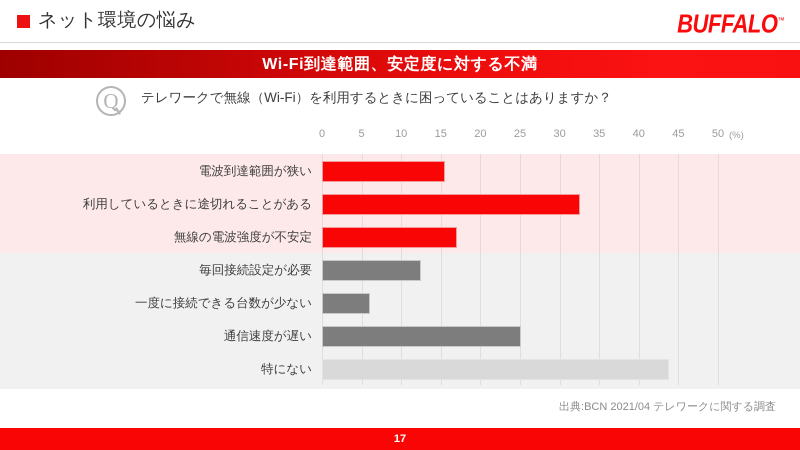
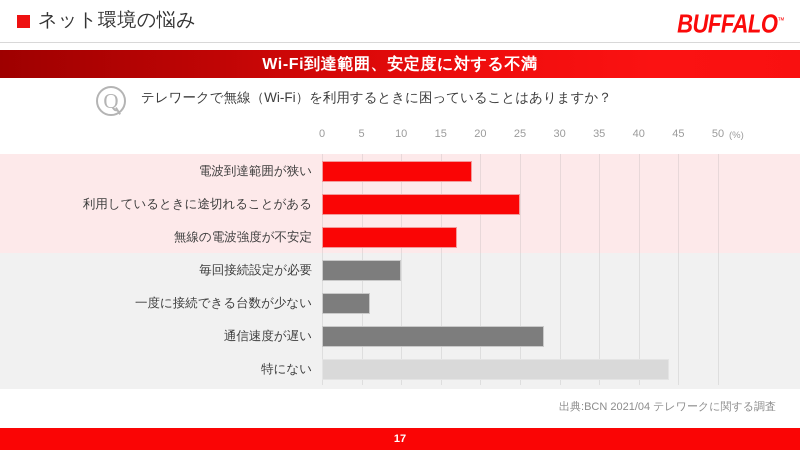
電波到達範囲が狭い: 16 -> 19
利用しているときに途切れることがある: 33 -> 25
毎回接続設定が必要: 12 -> 10
通信速度が遅い: 25 -> 28
